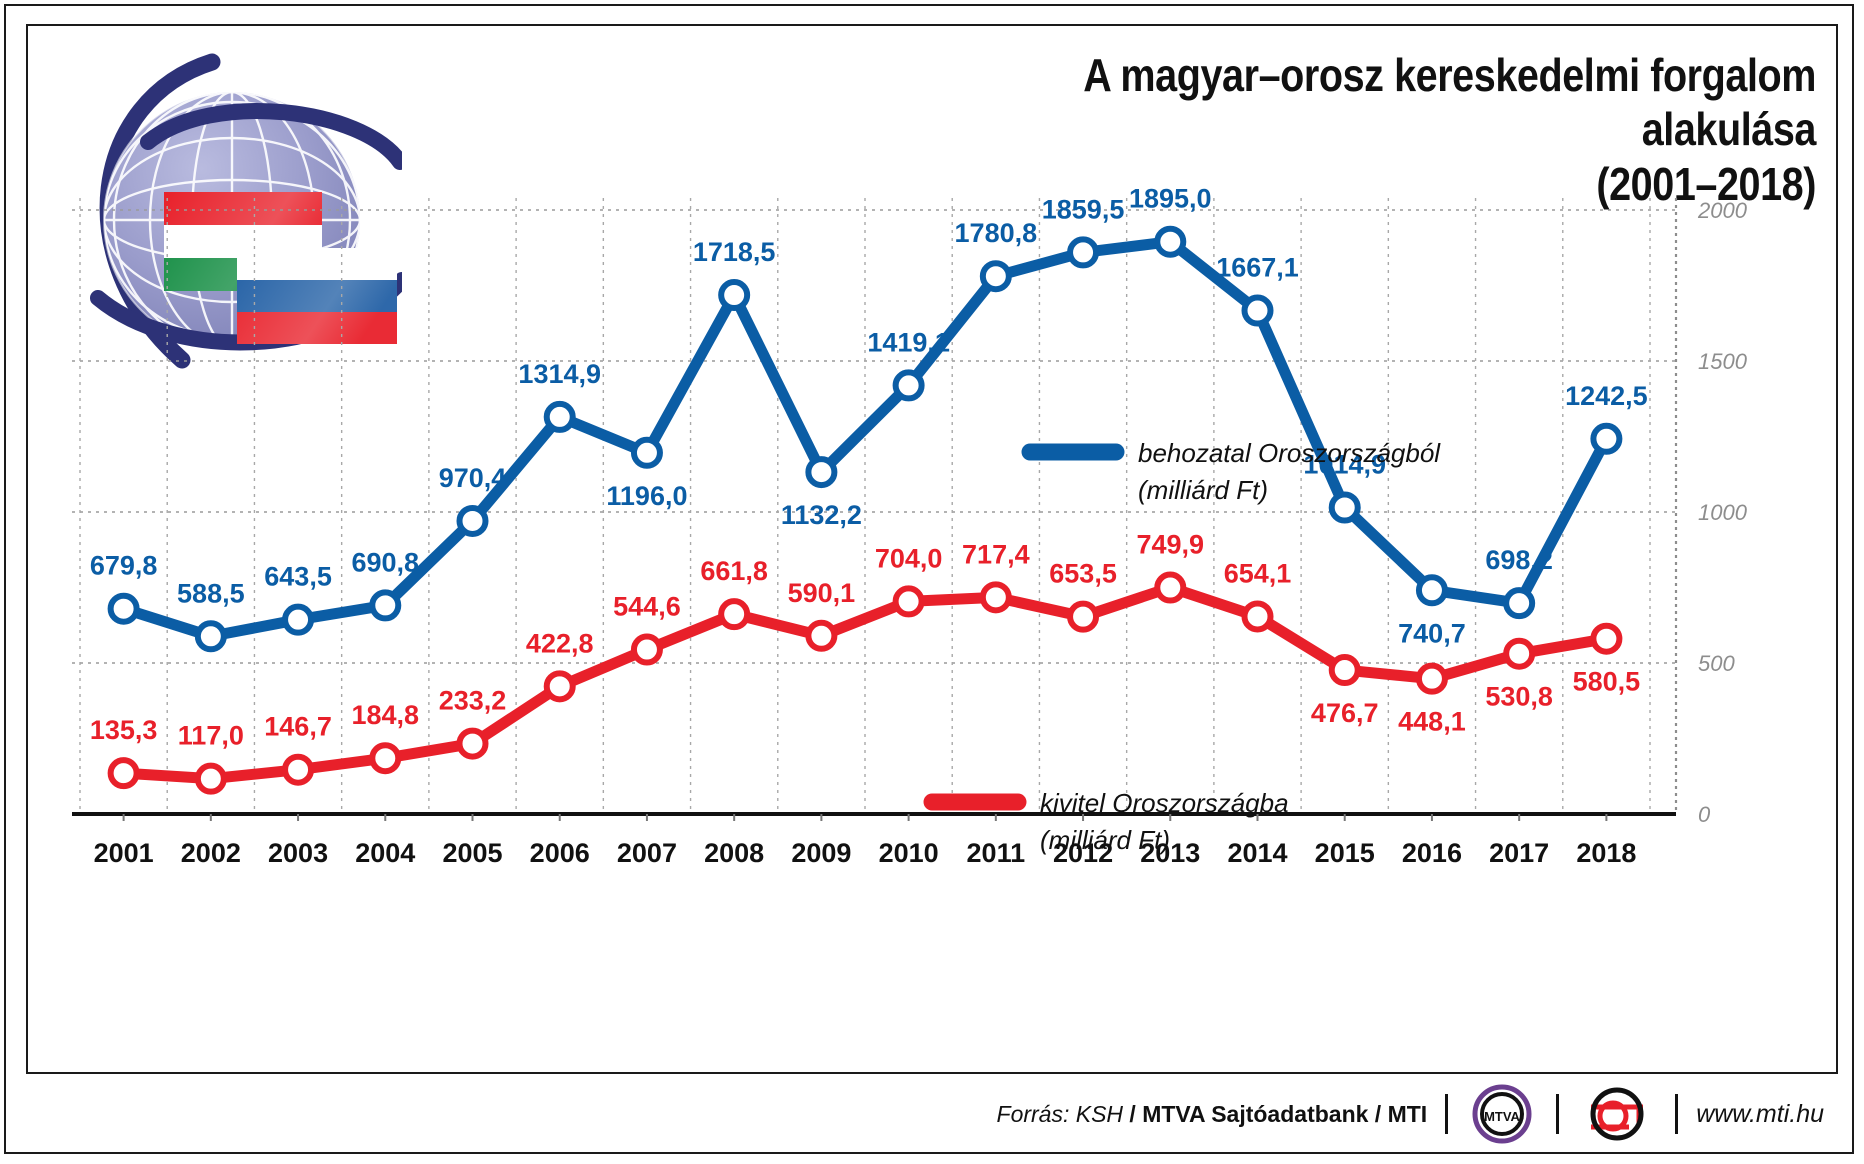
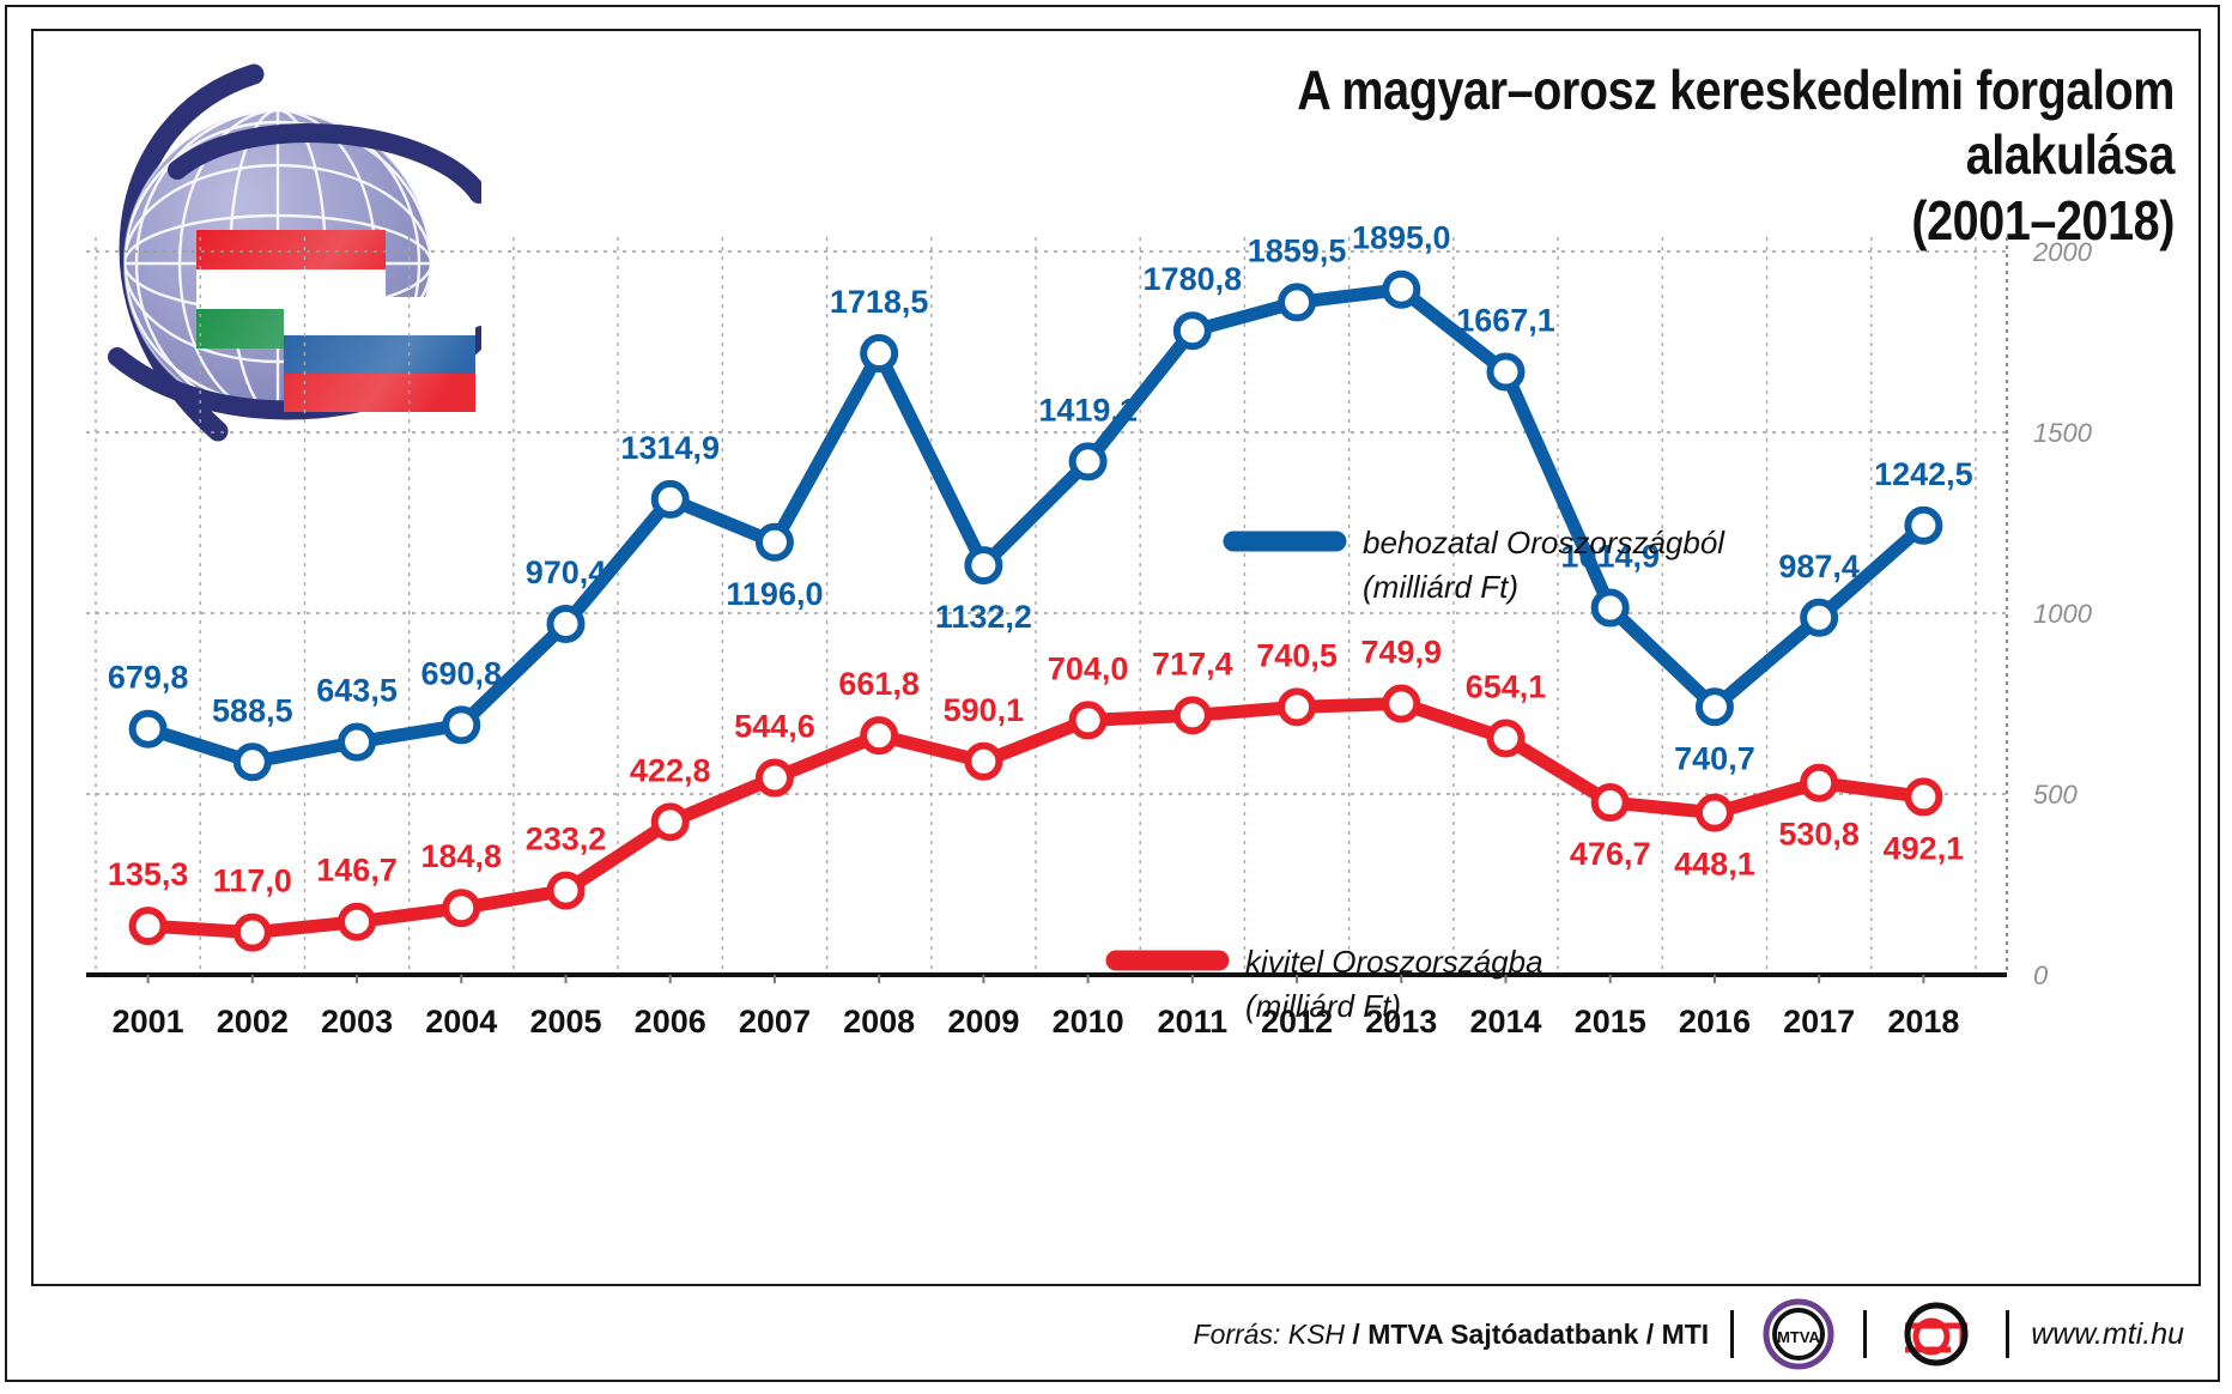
kivitel Oroszországba (milliárd Ft)/2012: 653,5 -> 740,5
behozatal Oroszországból (milliárd Ft)/2017: 698,2 -> 987,4
kivitel Oroszországba (milliárd Ft)/2018: 580,5 -> 492,1
